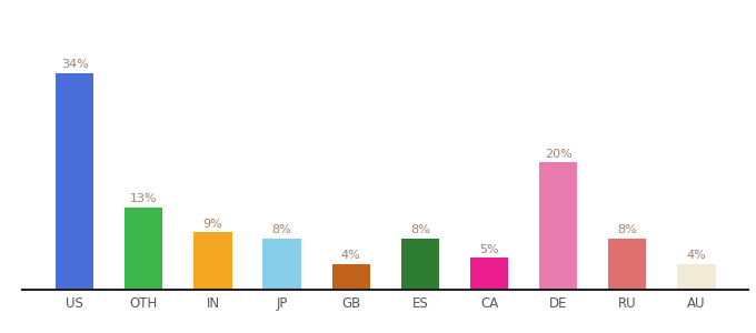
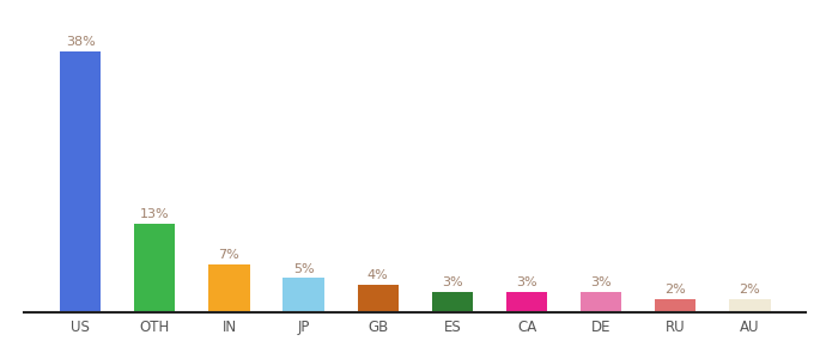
US: 34% -> 38%
IN: 9% -> 7%
JP: 8% -> 5%
ES: 8% -> 3%
CA: 5% -> 3%
DE: 20% -> 3%
RU: 8% -> 2%
AU: 4% -> 2%
